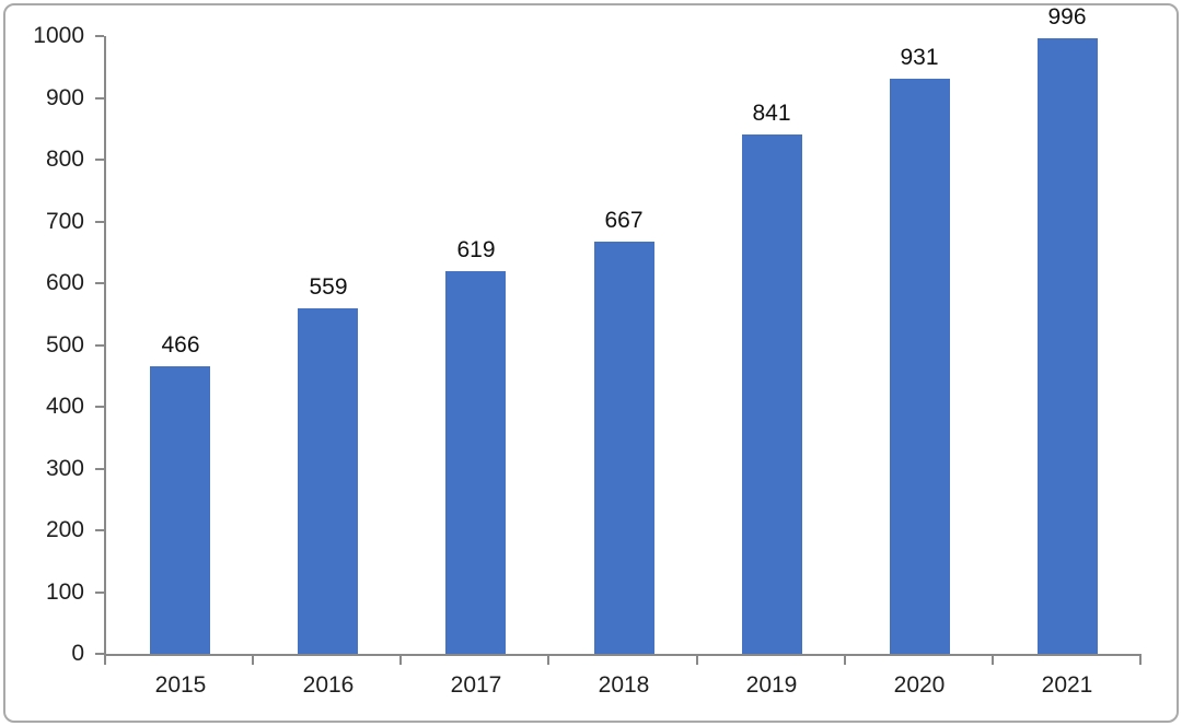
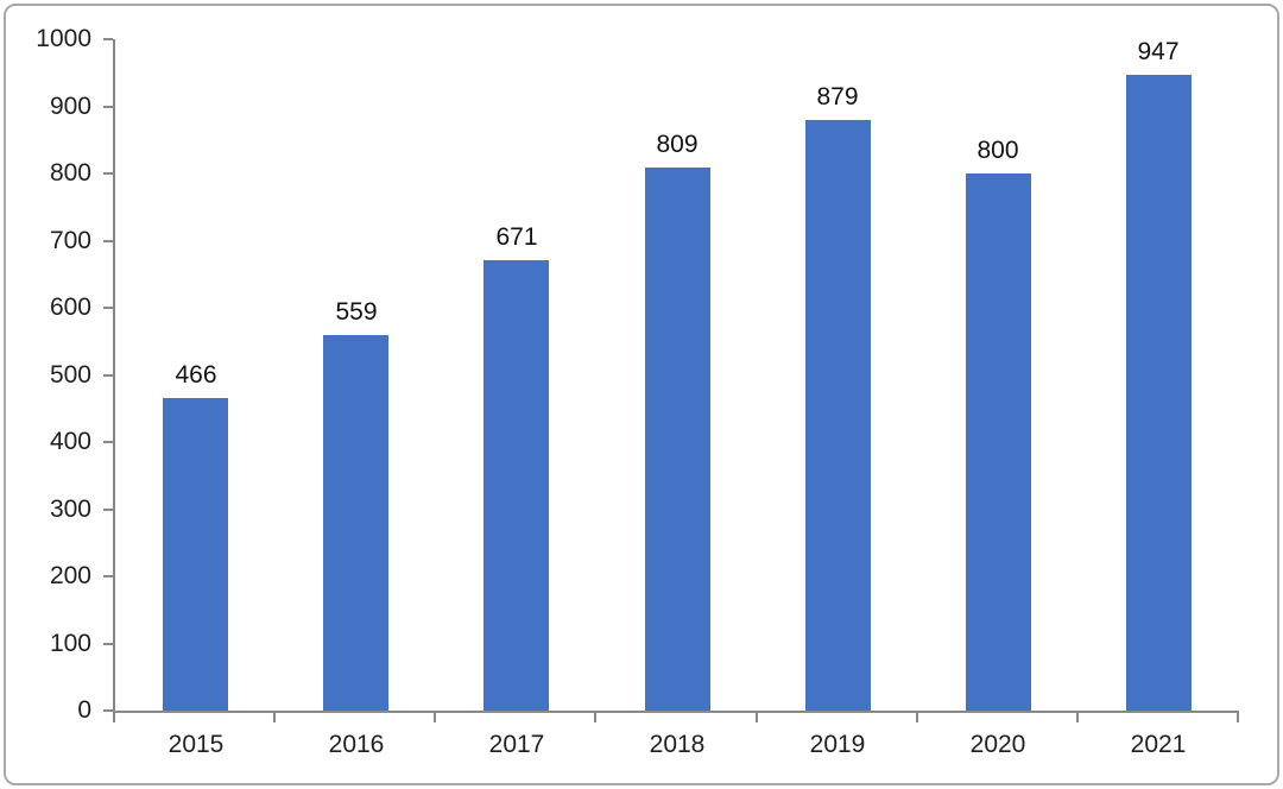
2017: 619 -> 671
2018: 667 -> 809
2019: 841 -> 879
2020: 931 -> 800
2021: 996 -> 947
